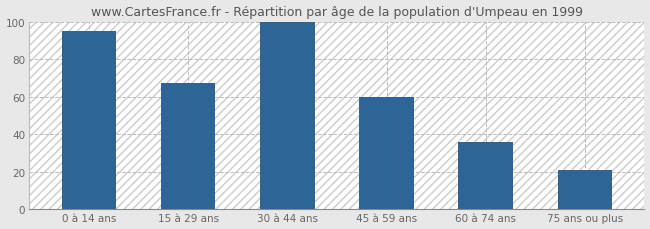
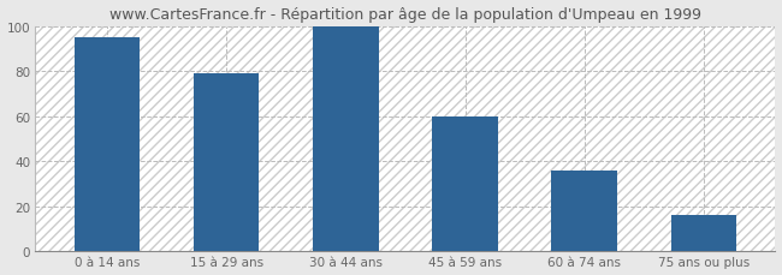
15 à 29 ans: 67 -> 79
75 ans ou plus: 21 -> 16
